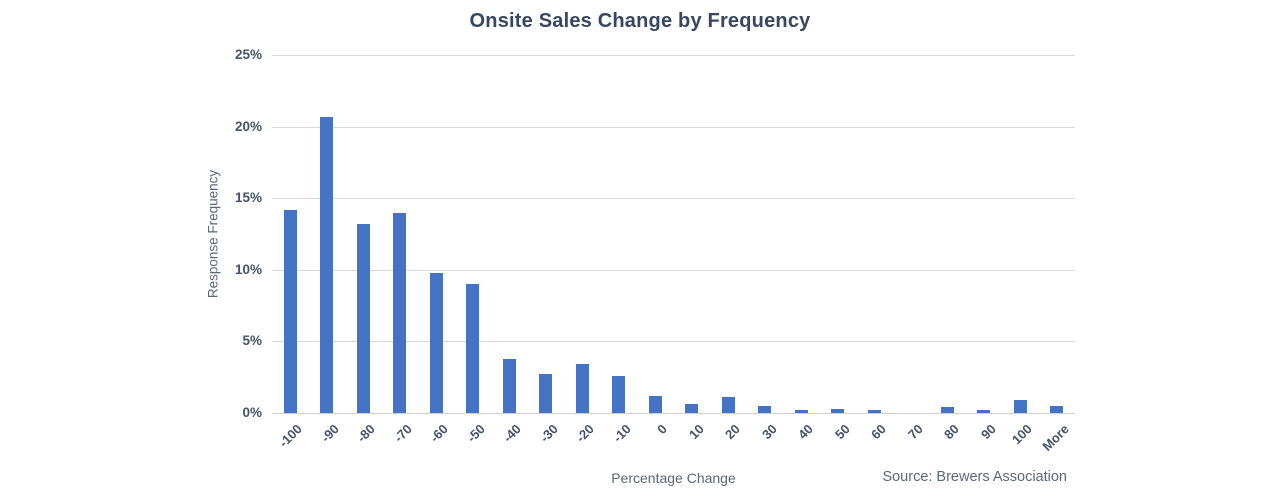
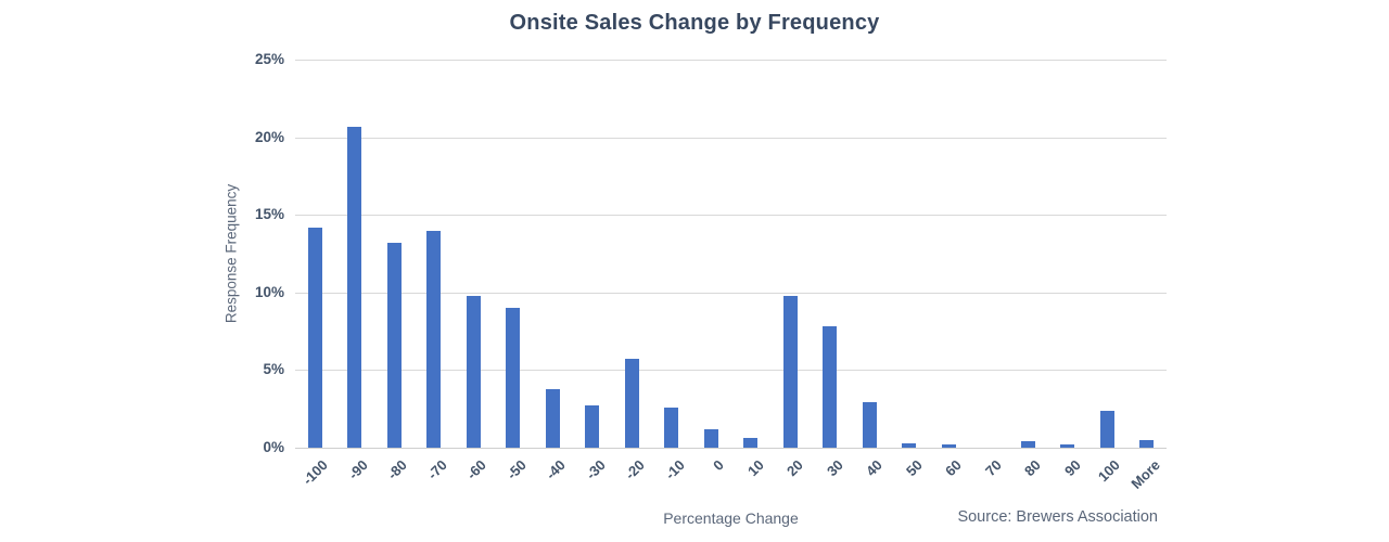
-20: 3.4% -> 5.7%
20: 1.1% -> 9.8%
30: 0.5% -> 7.8%
40: 0.2% -> 2.9%
100: 0.9% -> 2.4%
